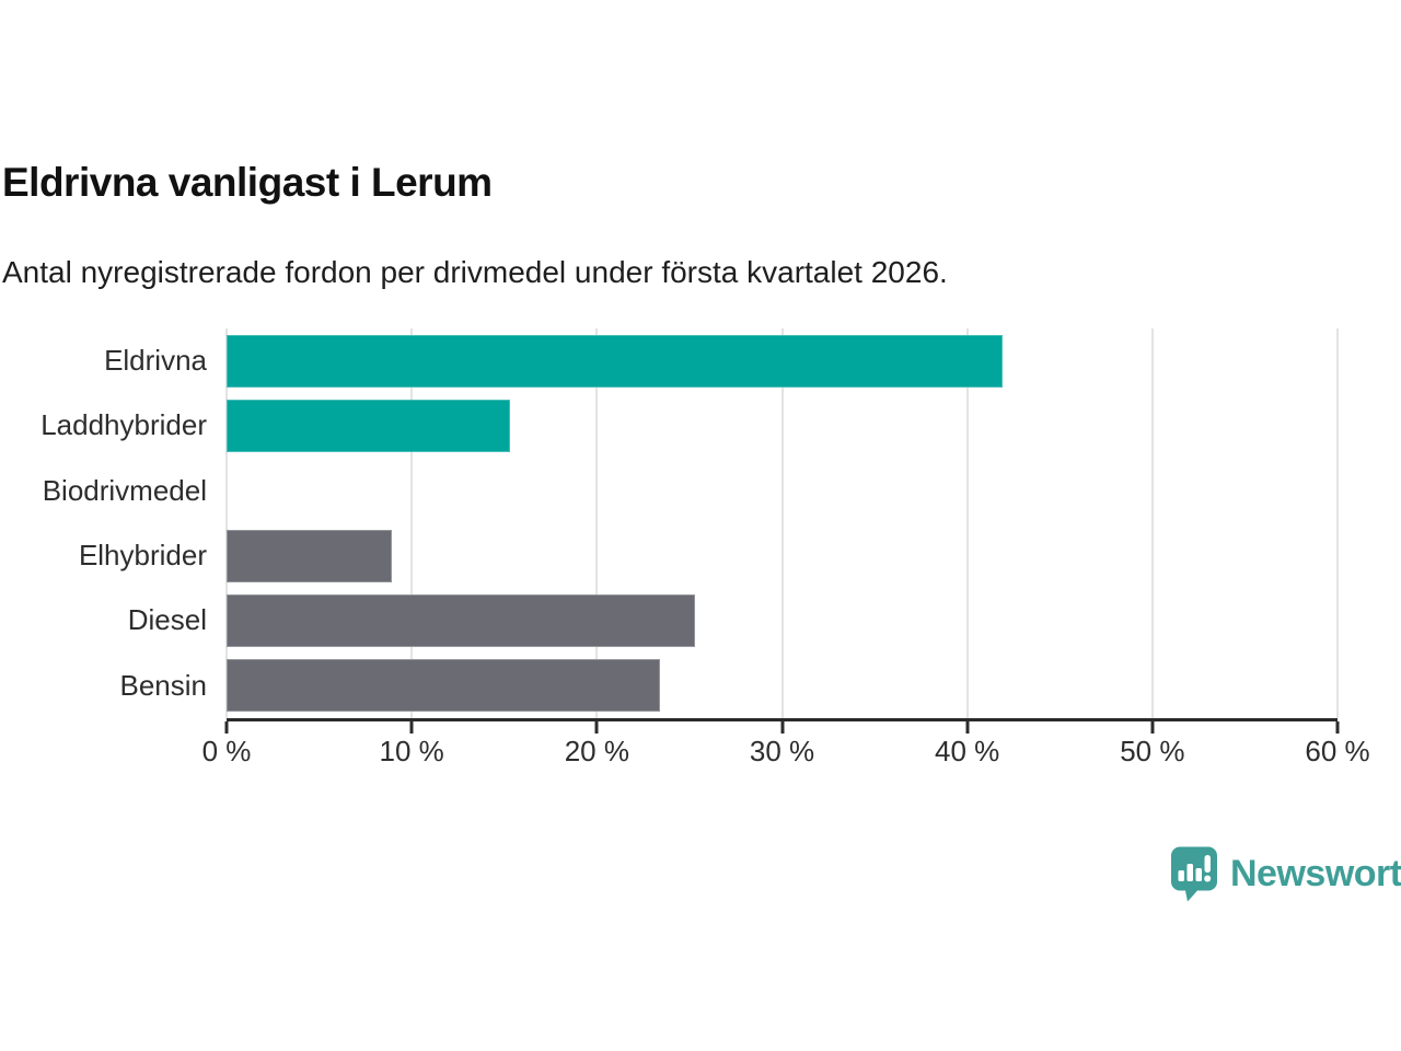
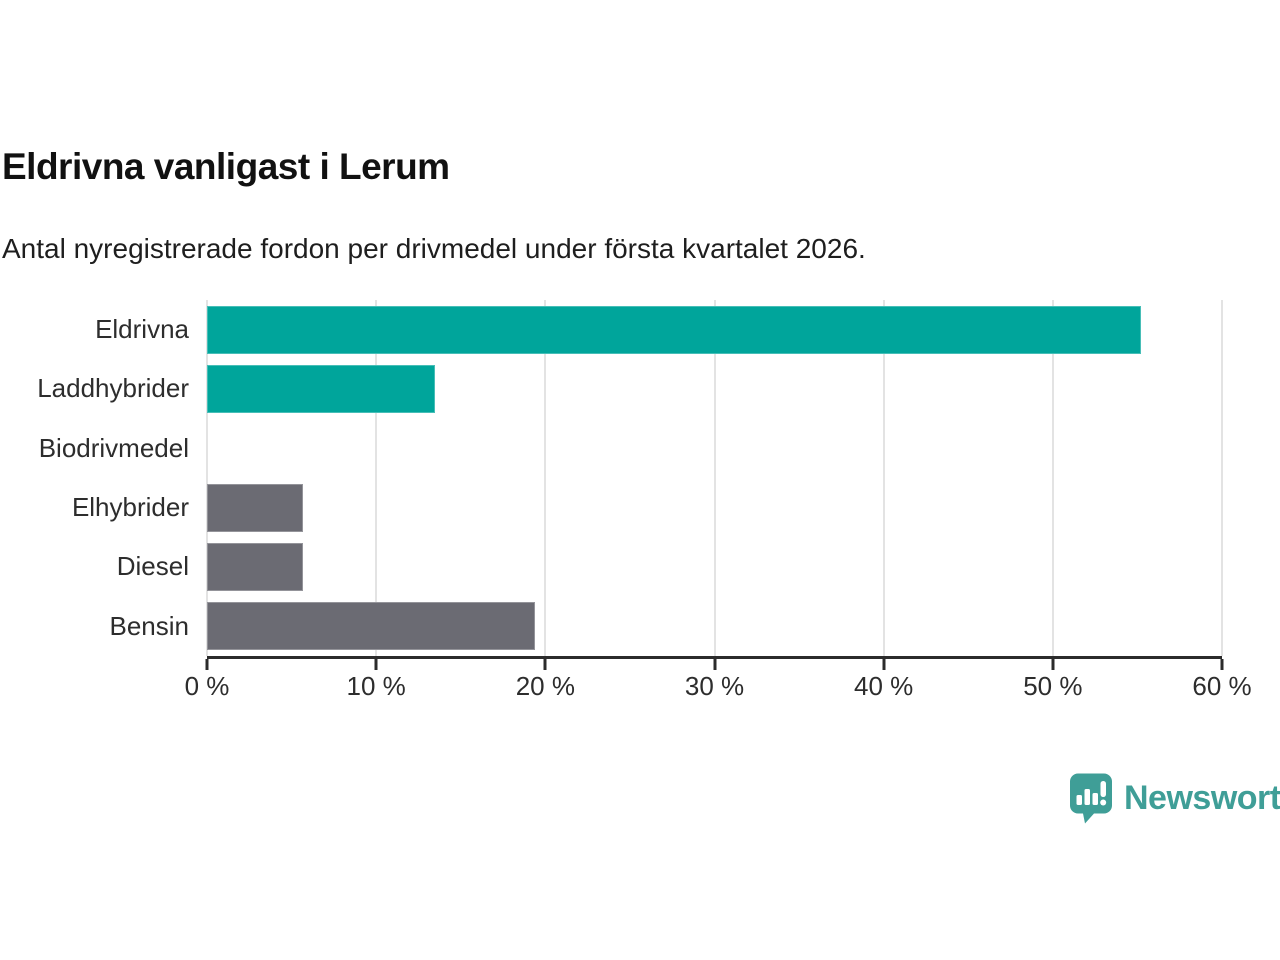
Eldrivna: 41.9% -> 55.2%
Laddhybrider: 15.3% -> 13.5%
Elhybrider: 8.9% -> 5.7%
Diesel: 25.3% -> 5.7%
Bensin: 23.4% -> 19.4%
